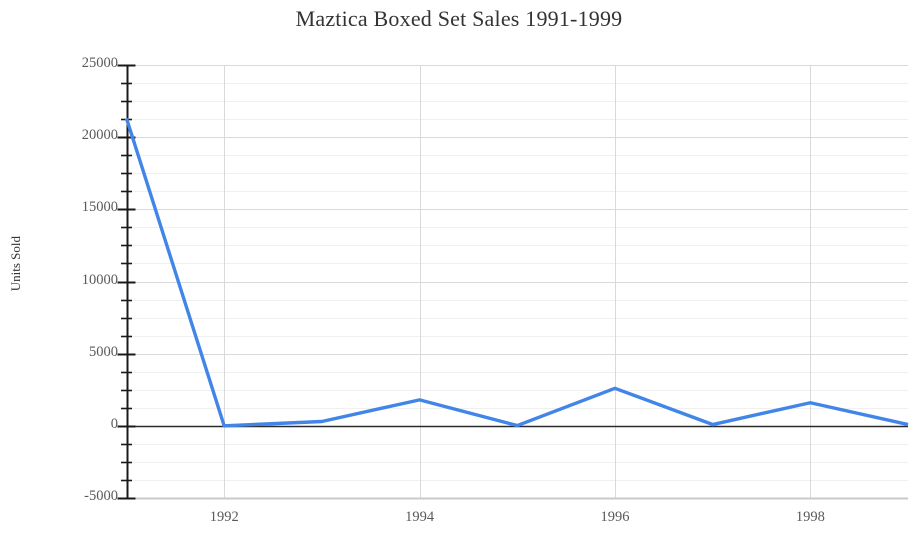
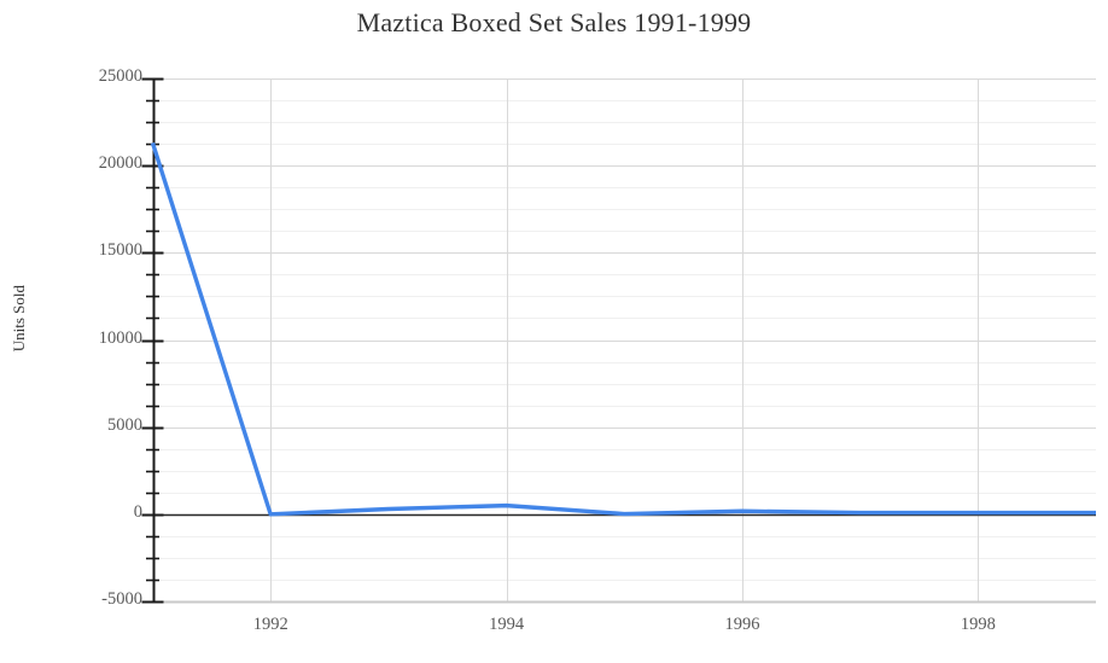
1994: 1800 -> 500
1996: 2600 -> 200
1998: 1600 -> 100
